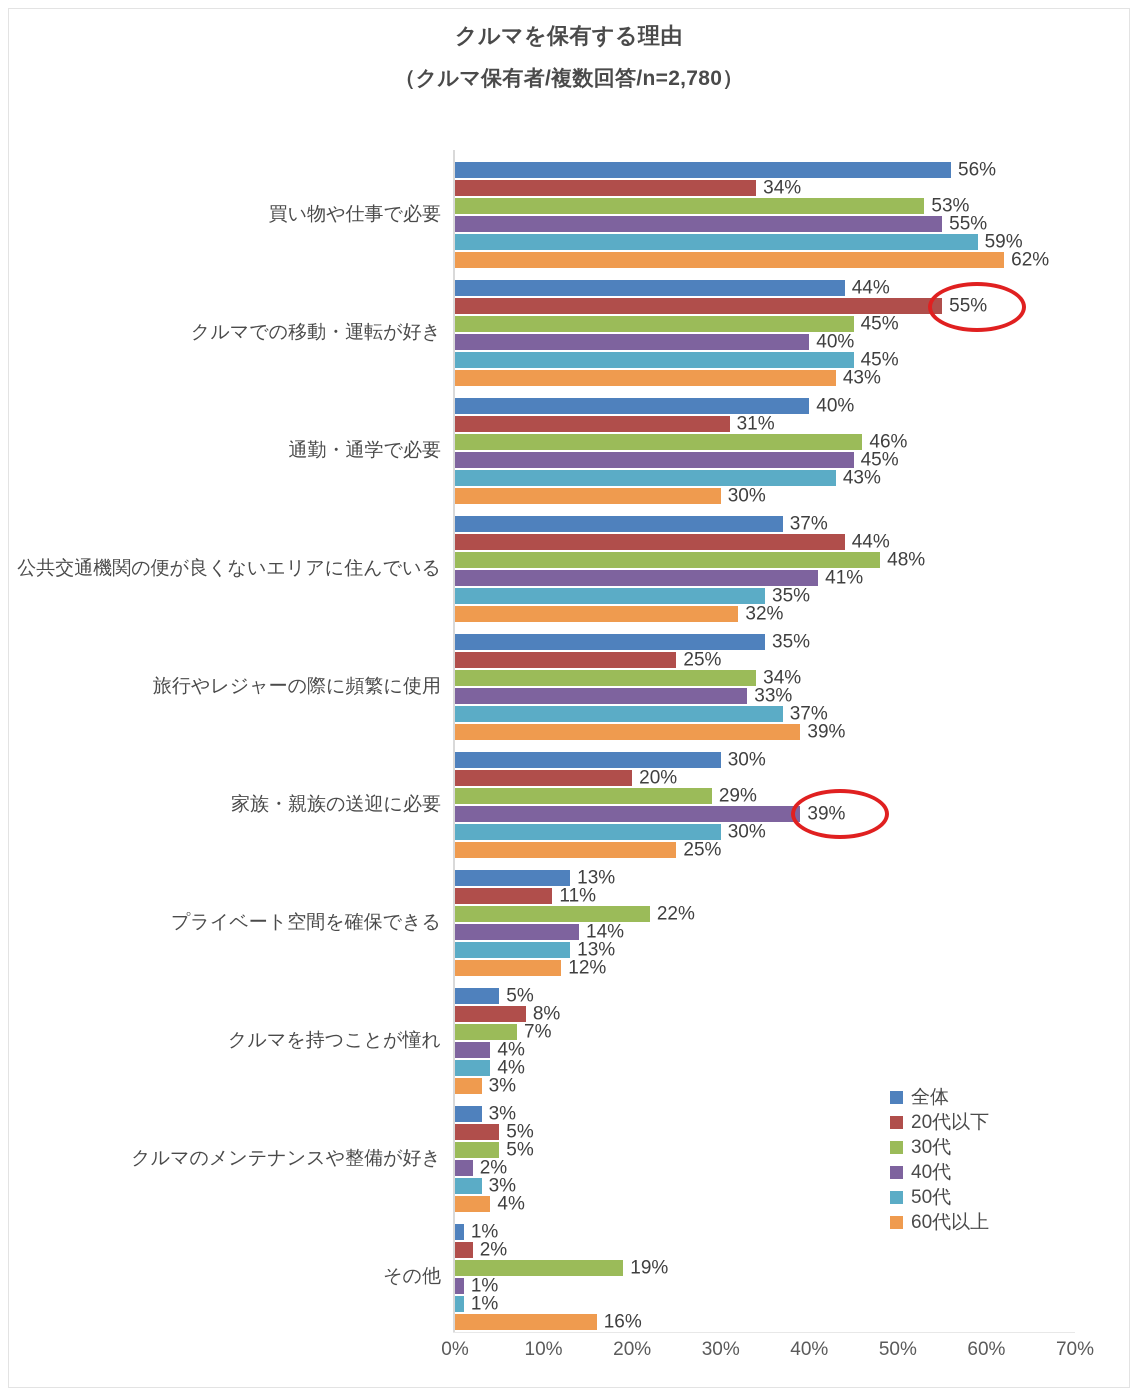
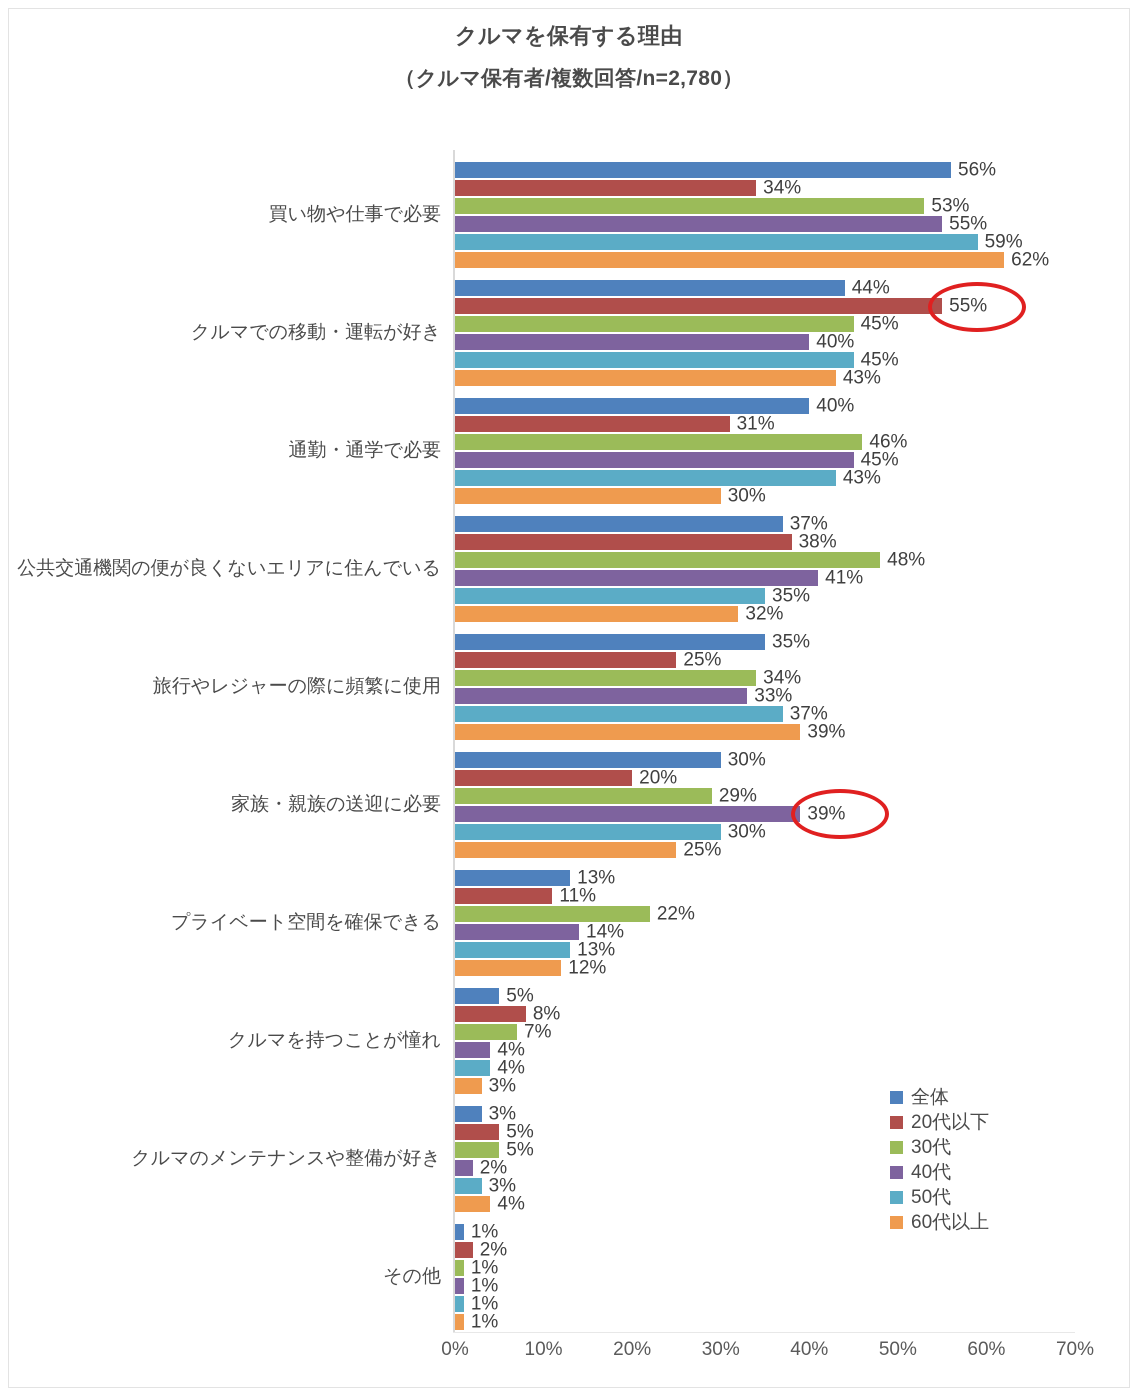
20代以下/公共交通機関の便が良くないエリアに住んでいる: 44% -> 38%
30代/その他: 19% -> 1%
60代以上/その他: 16% -> 1%
